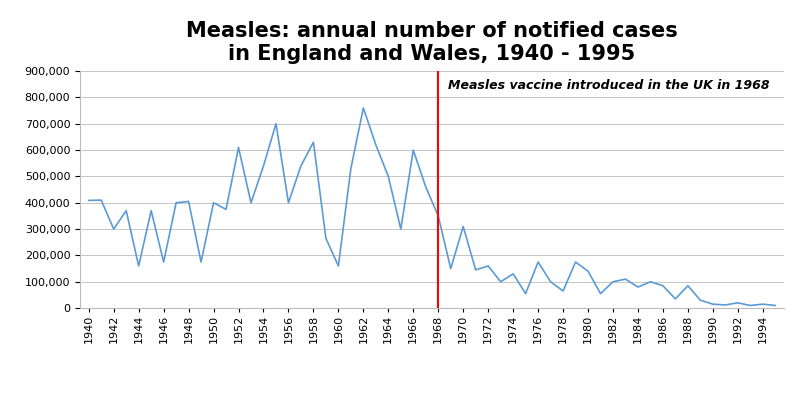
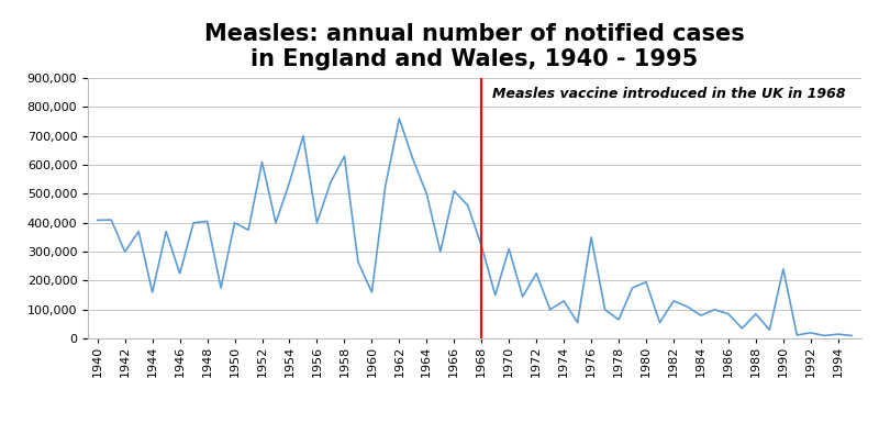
1946: 175,000 -> 225,000
1966: 600,000 -> 510,000
1968: 350,000 -> 320,000
1972: 160,000 -> 225,000
1976: 175,000 -> 350,000
1980: 140,000 -> 195,000
1982: 100,000 -> 130,000
1990: 15,000 -> 240,000
